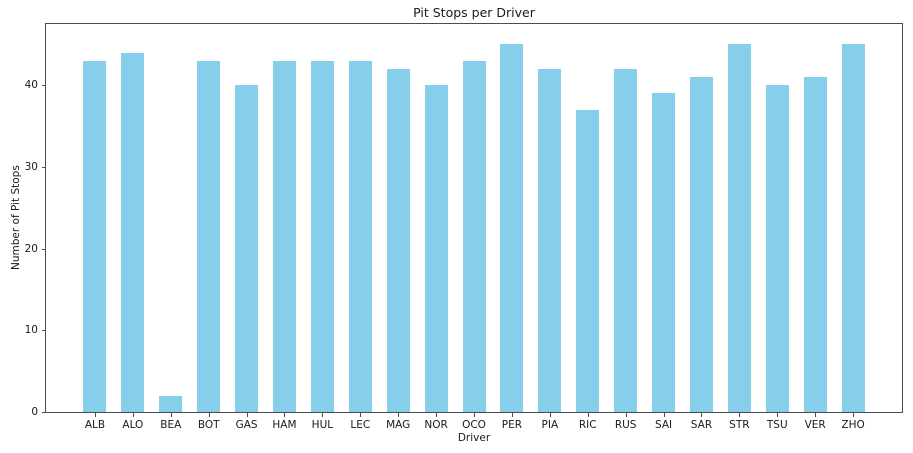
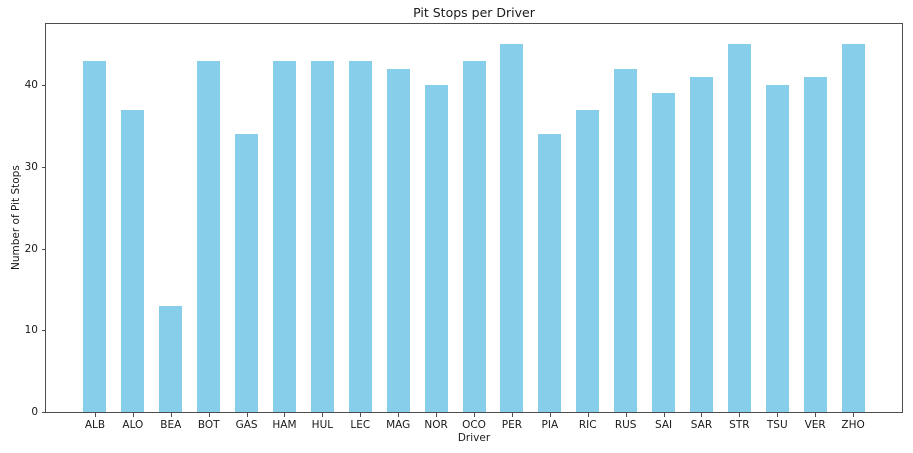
ALO: 44 -> 37
BEA: 2 -> 13
GAS: 40 -> 34
PIA: 42 -> 34
